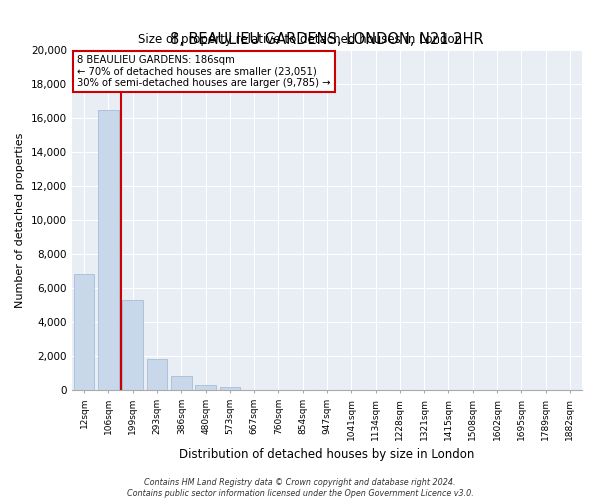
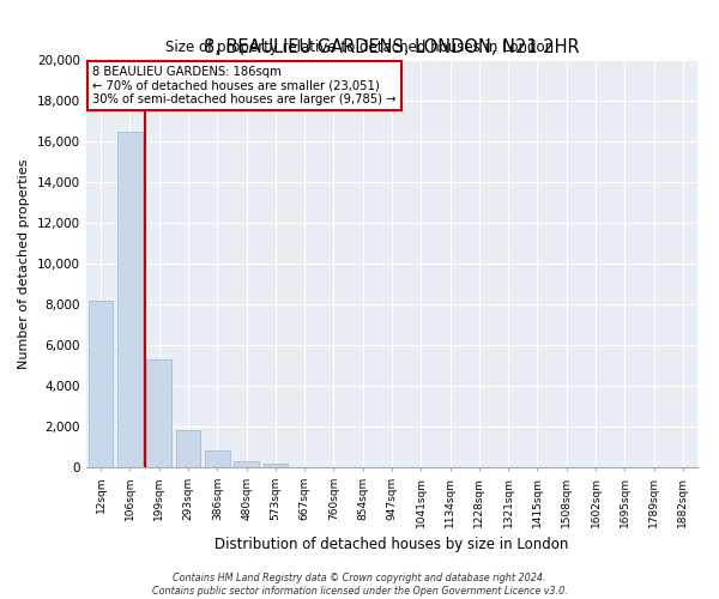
12sqm: 6,800 -> 8,200
